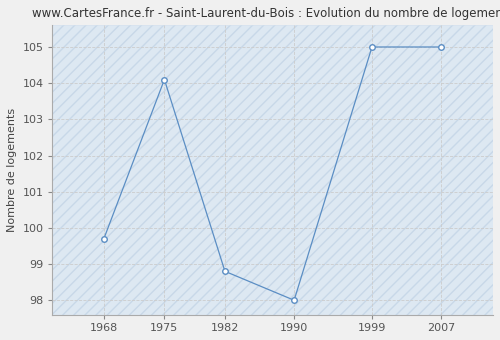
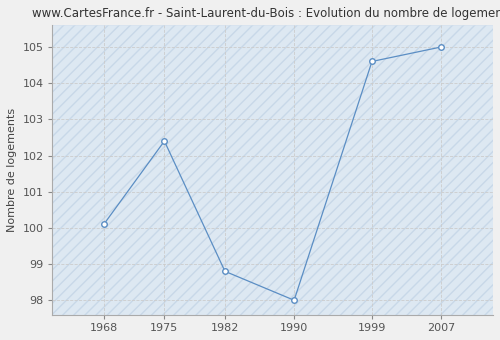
1968: 99.7 -> 100.1
1975: 104.1 -> 102.4
1999: 105.0 -> 104.6
